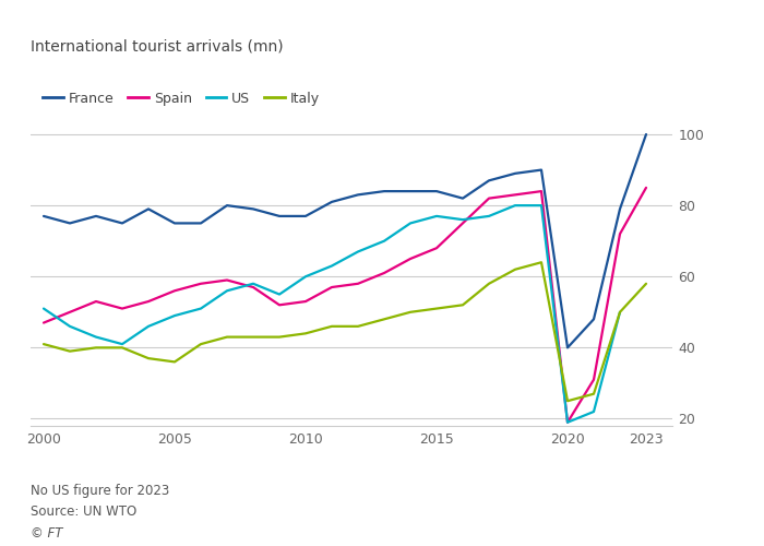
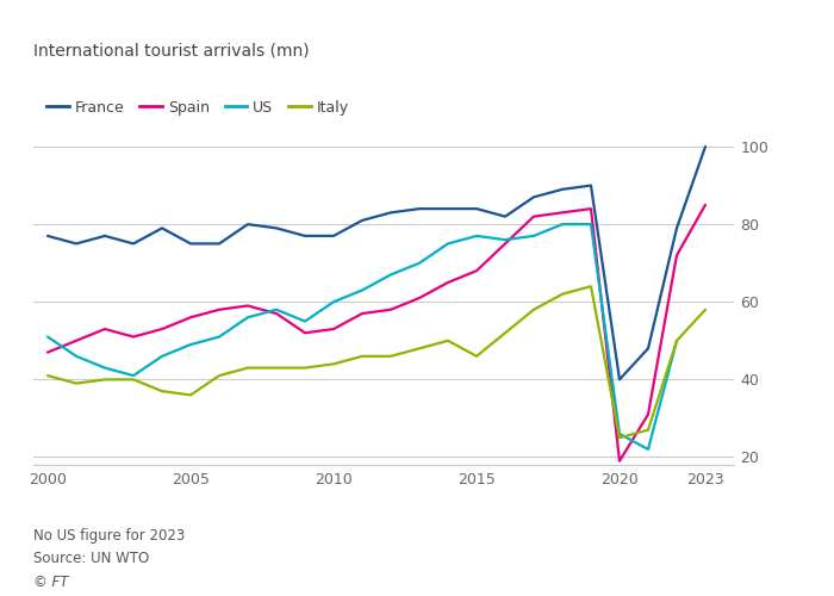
Italy/2015: 51 -> 46
US/2020: 19 -> 26
